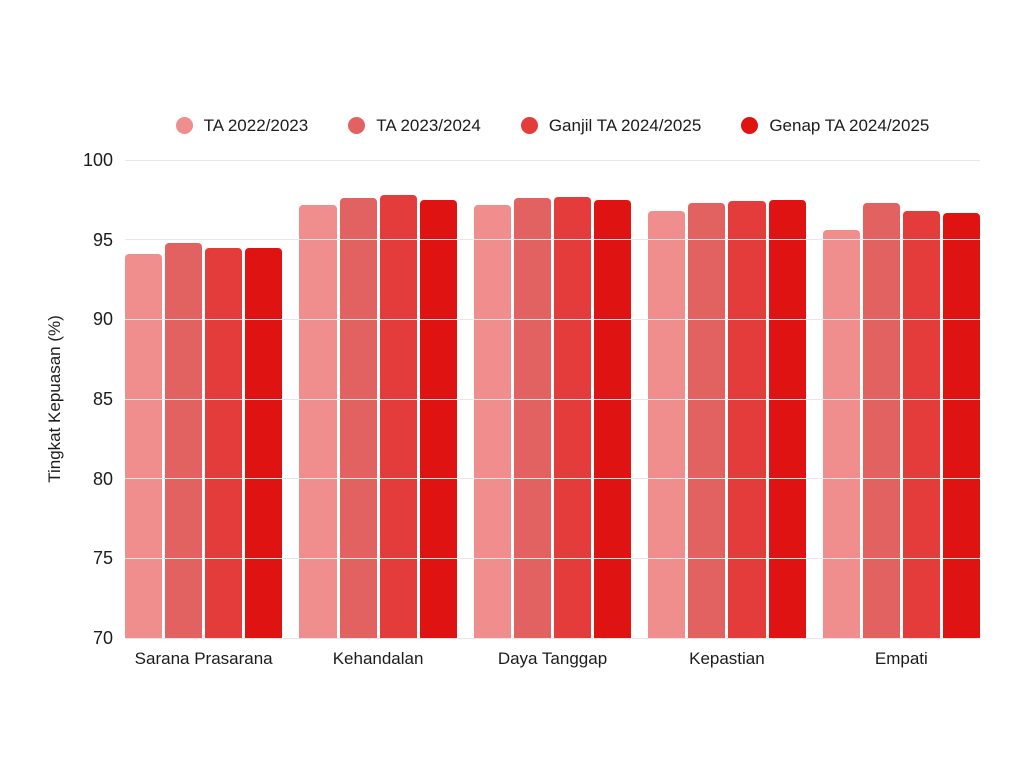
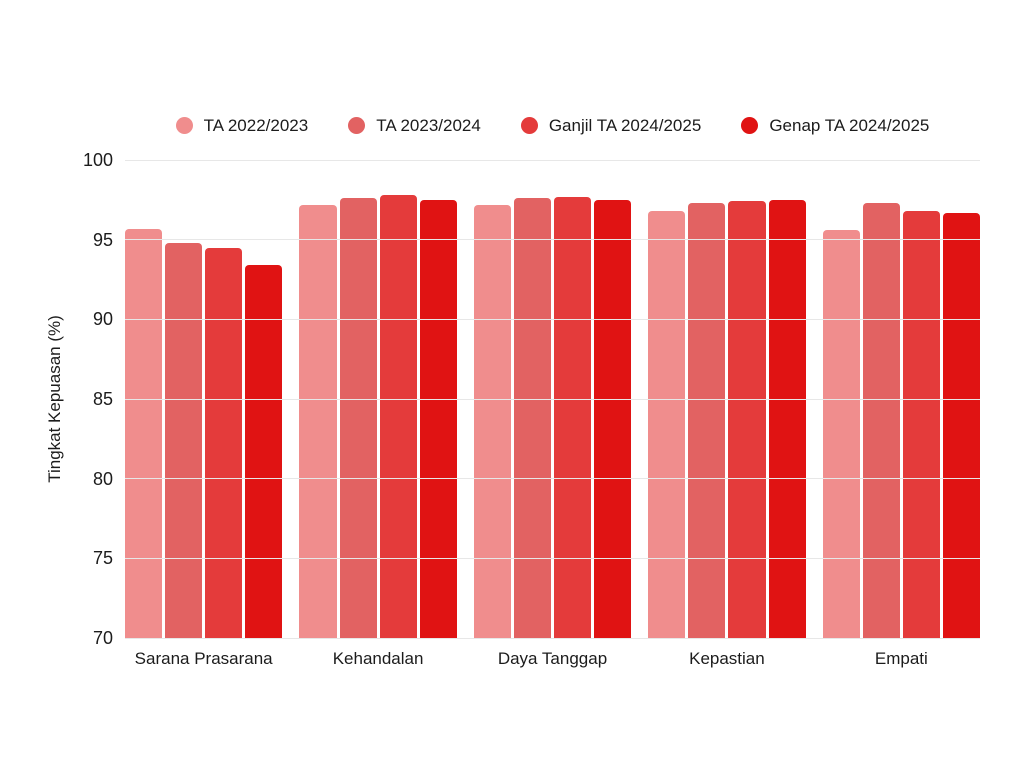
TA 2022/2023/Sarana Prasarana: 94.1 -> 95.7
Genap TA 2024/2025/Sarana Prasarana: 94.5 -> 93.4
